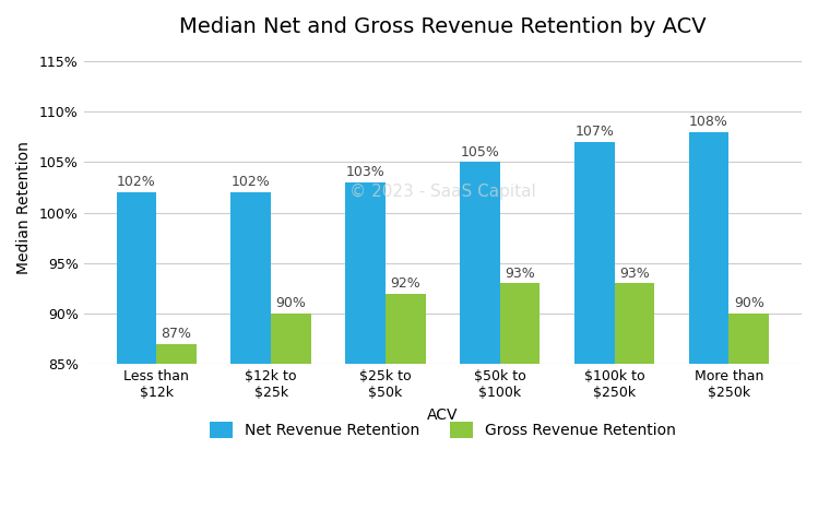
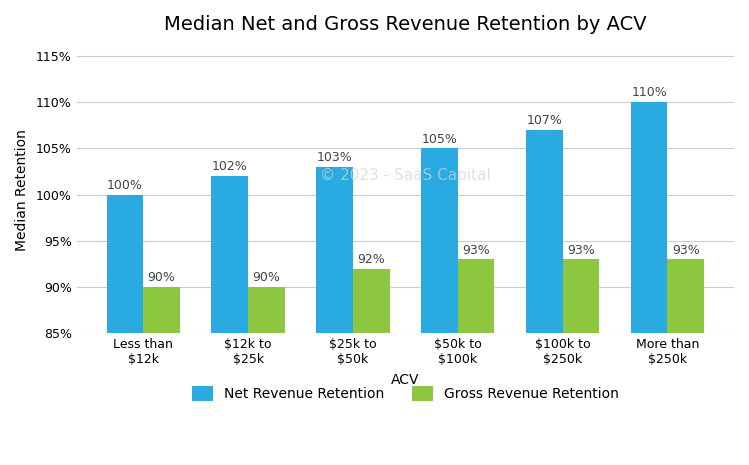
Net Revenue Retention/Less than $12k: 102% -> 100%
Gross Revenue Retention/Less than $12k: 87% -> 90%
Net Revenue Retention/More than $250k: 108% -> 110%
Gross Revenue Retention/More than $250k: 90% -> 93%
